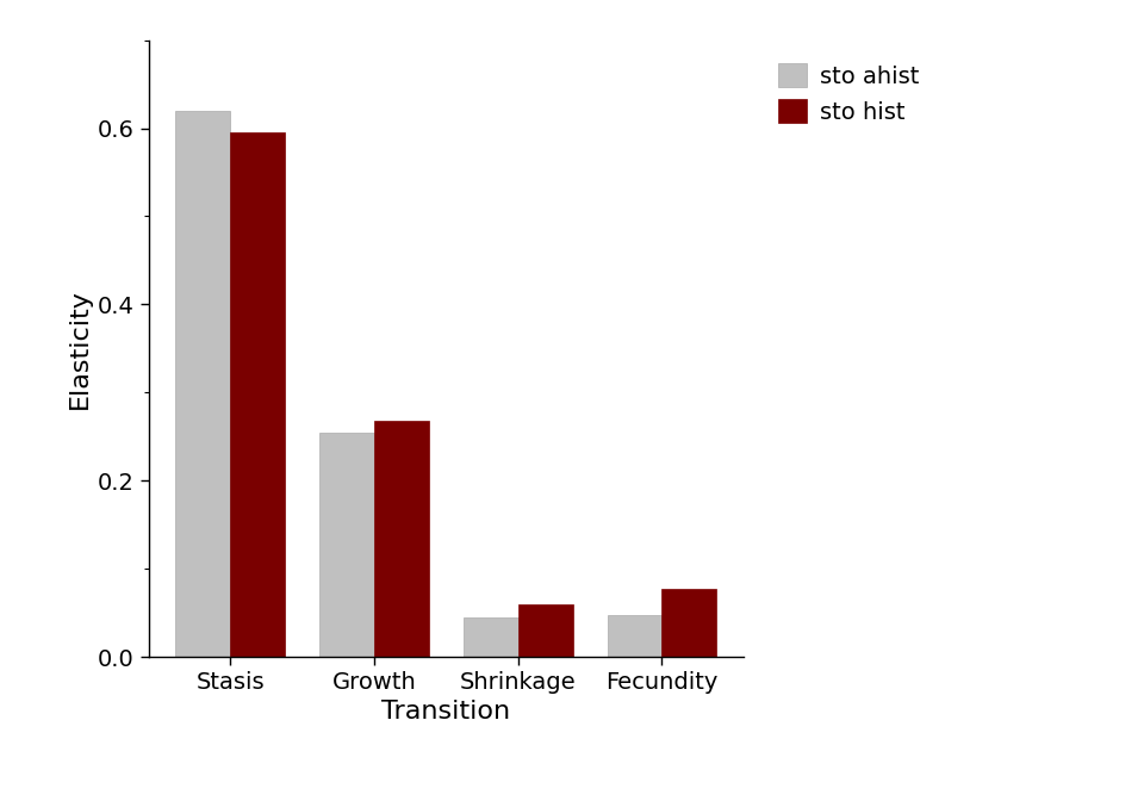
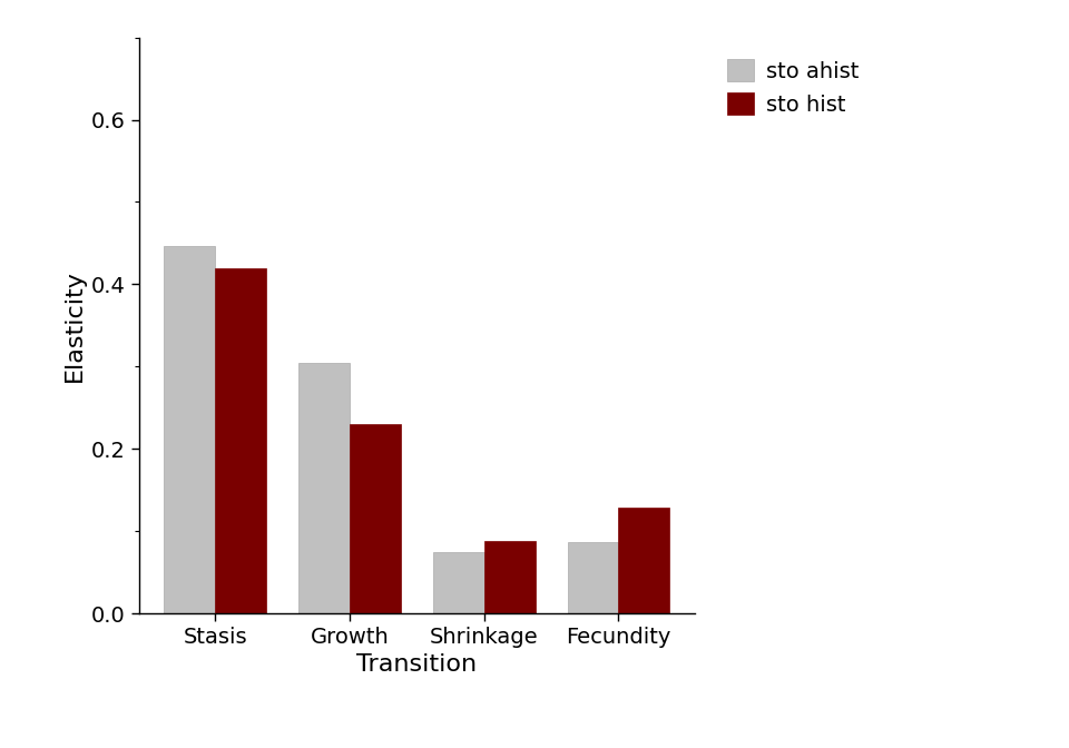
sto ahist/Stasis: 0.620 -> 0.446
sto hist/Stasis: 0.595 -> 0.420
sto ahist/Growth: 0.255 -> 0.304
sto hist/Growth: 0.268 -> 0.230
sto ahist/Shrinkage: 0.045 -> 0.074
sto hist/Shrinkage: 0.060 -> 0.088
sto ahist/Fecundity: 0.048 -> 0.086
sto hist/Fecundity: 0.077 -> 0.128
